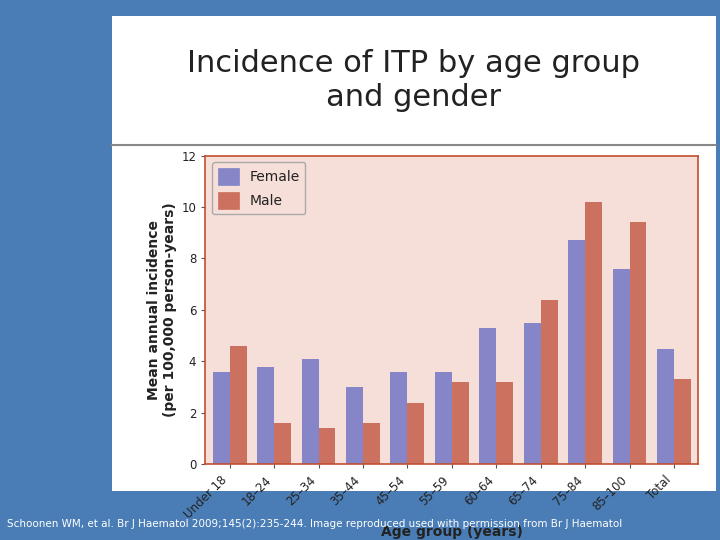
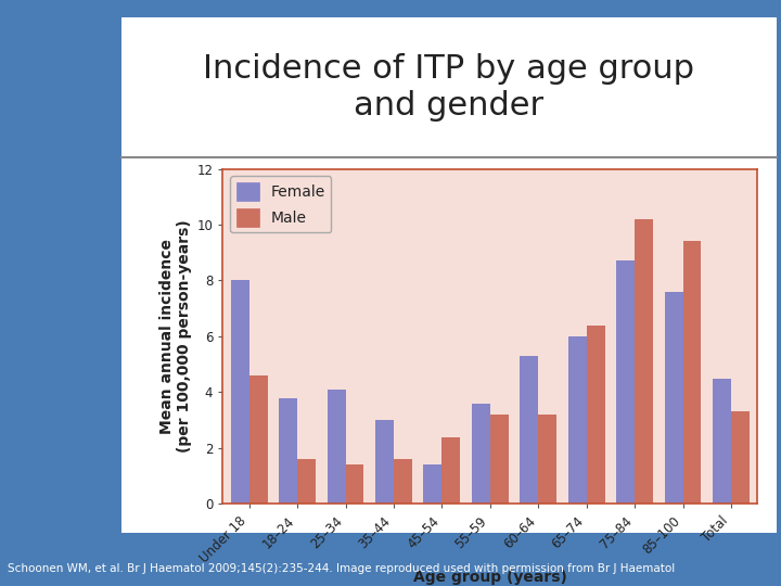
Female/Under 18: 3.6 -> 8.0
Female/45–54: 3.6 -> 1.4
Female/65–74: 5.5 -> 6.0
